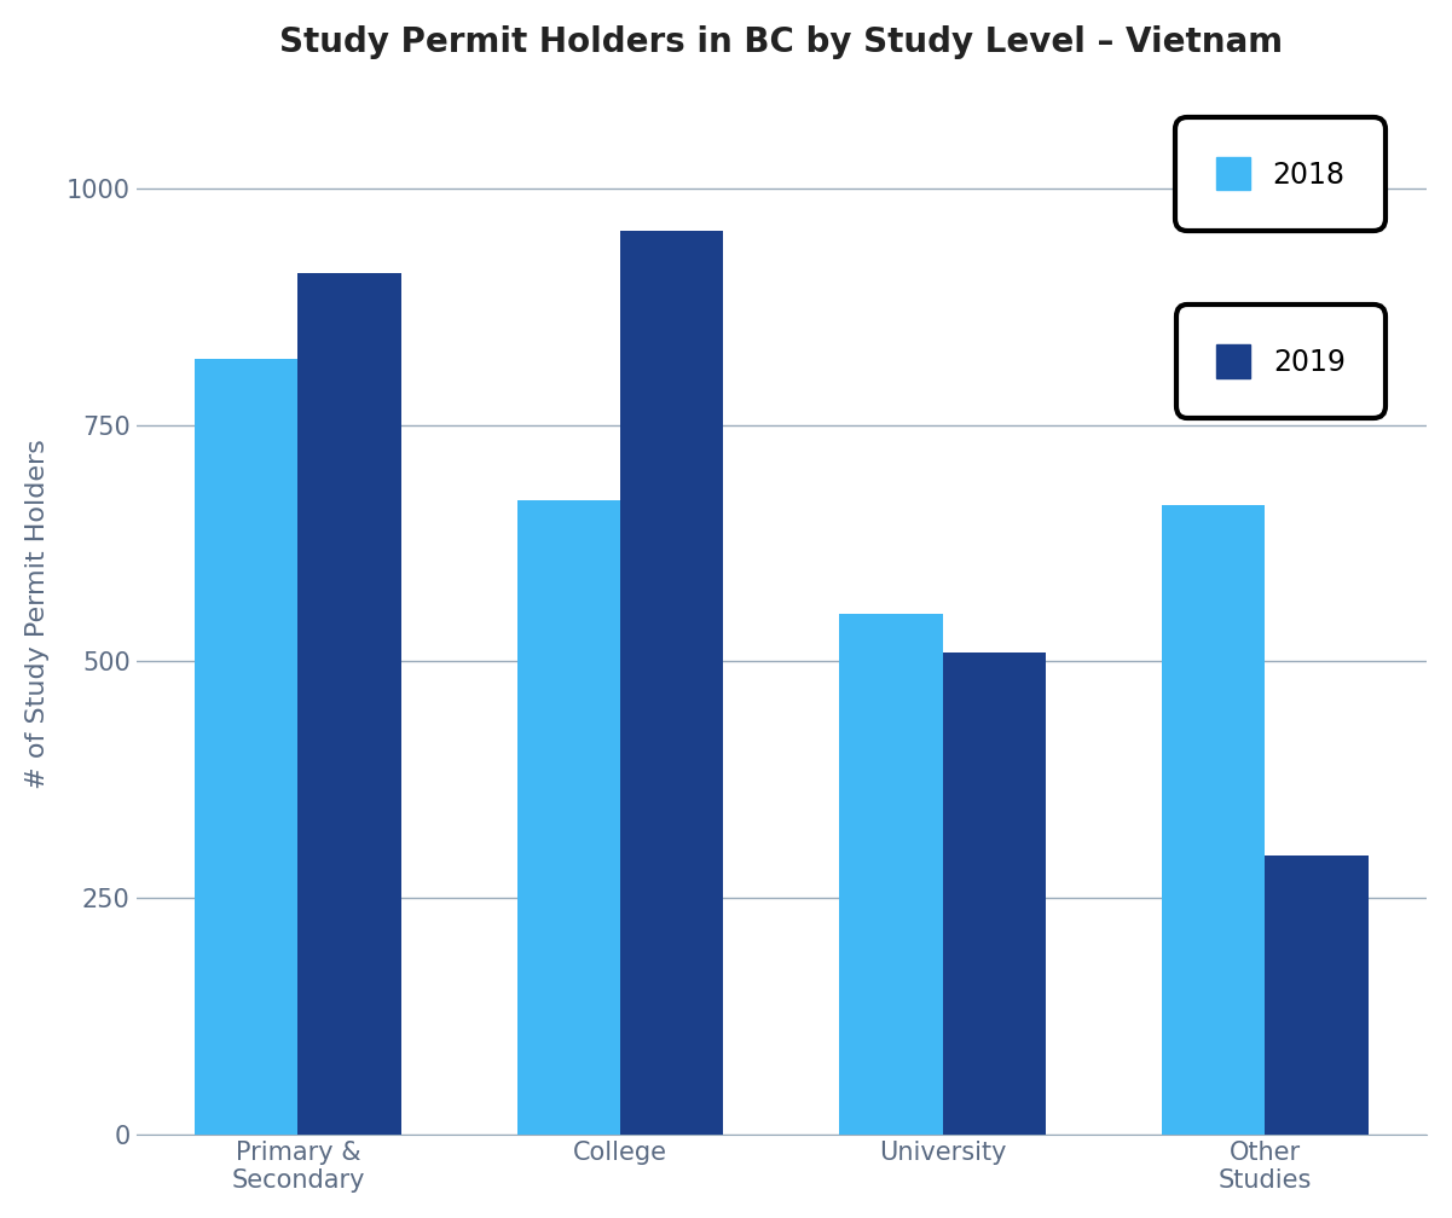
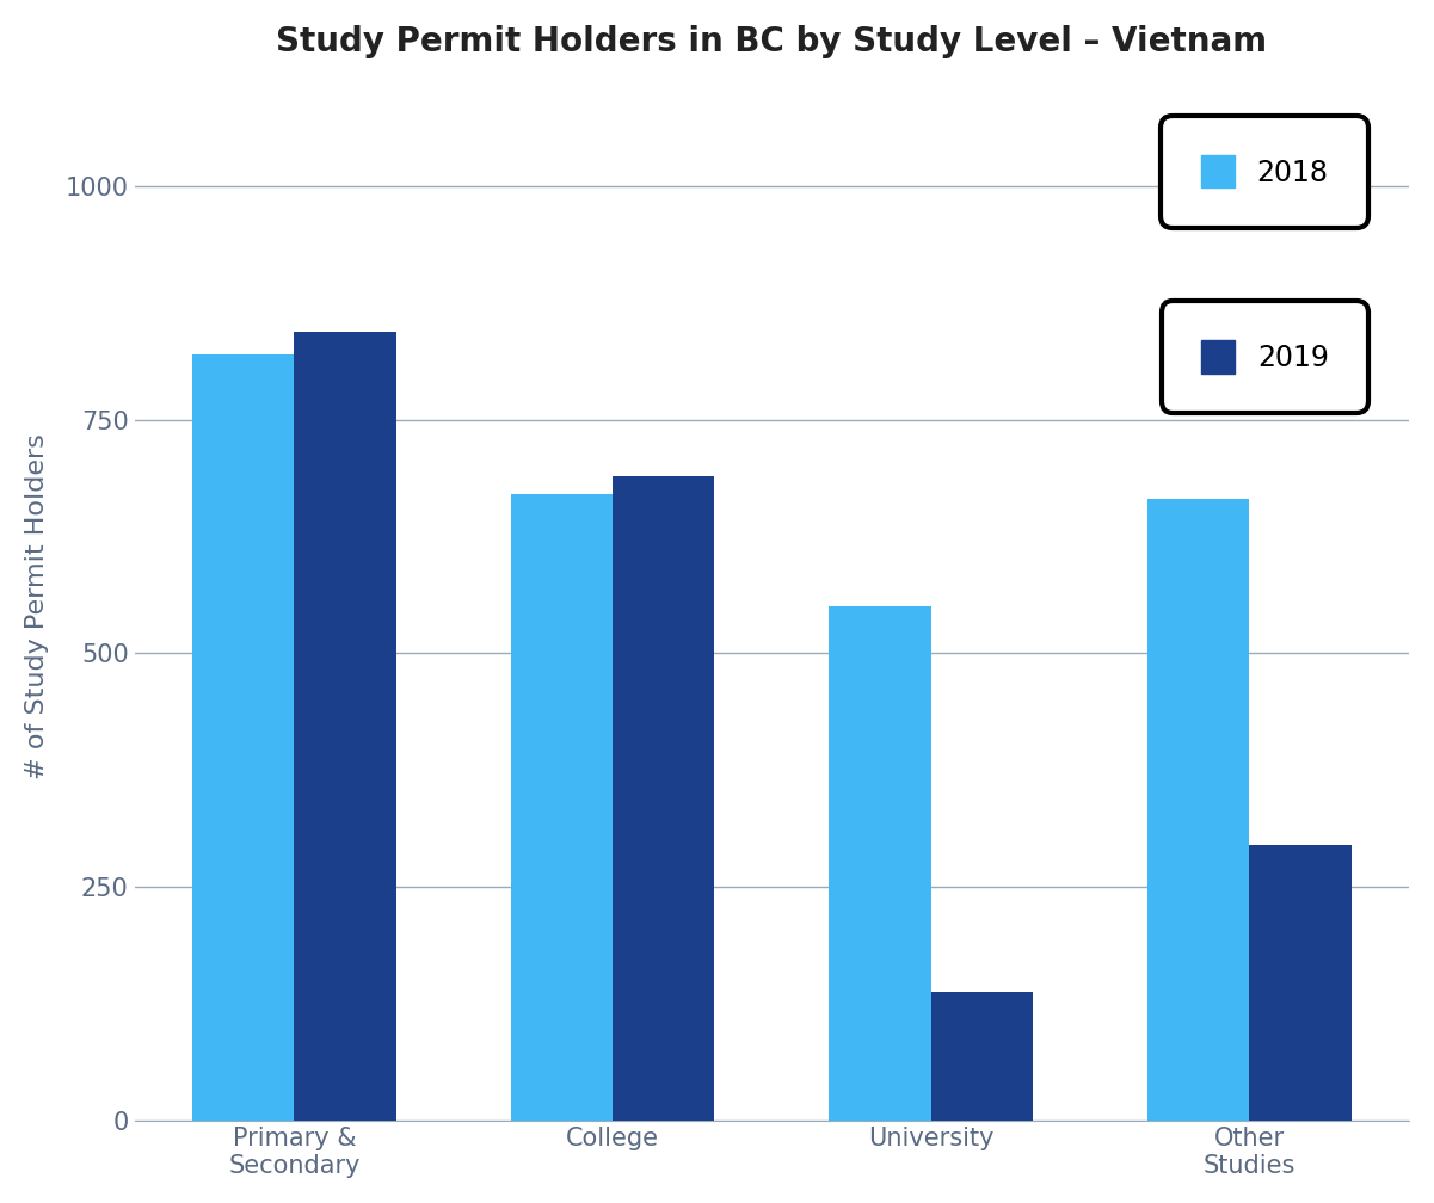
2019/Primary & Secondary: 910 -> 844
2019/College: 955 -> 690
2019/University: 510 -> 138
